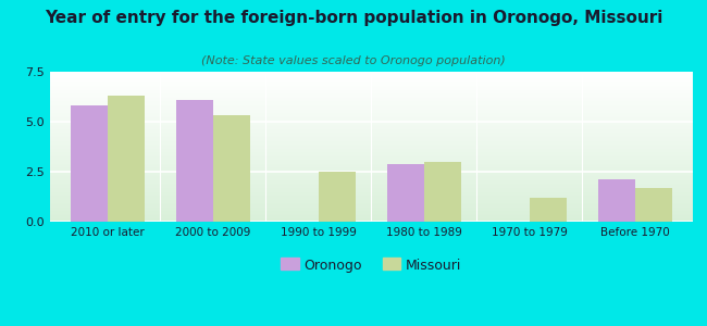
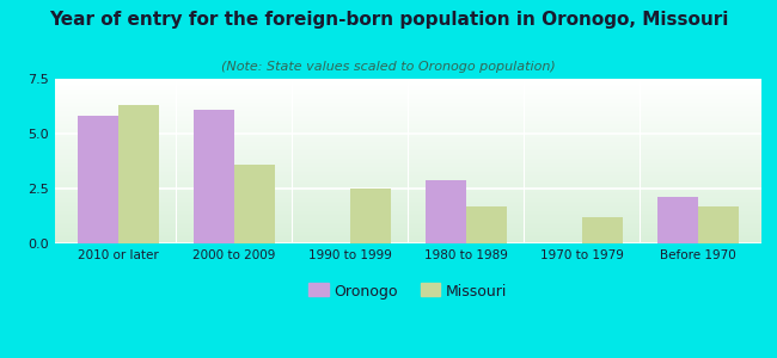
Missouri/2000 to 2009: 5.3 -> 3.6
Missouri/1980 to 1989: 3.0 -> 1.7
